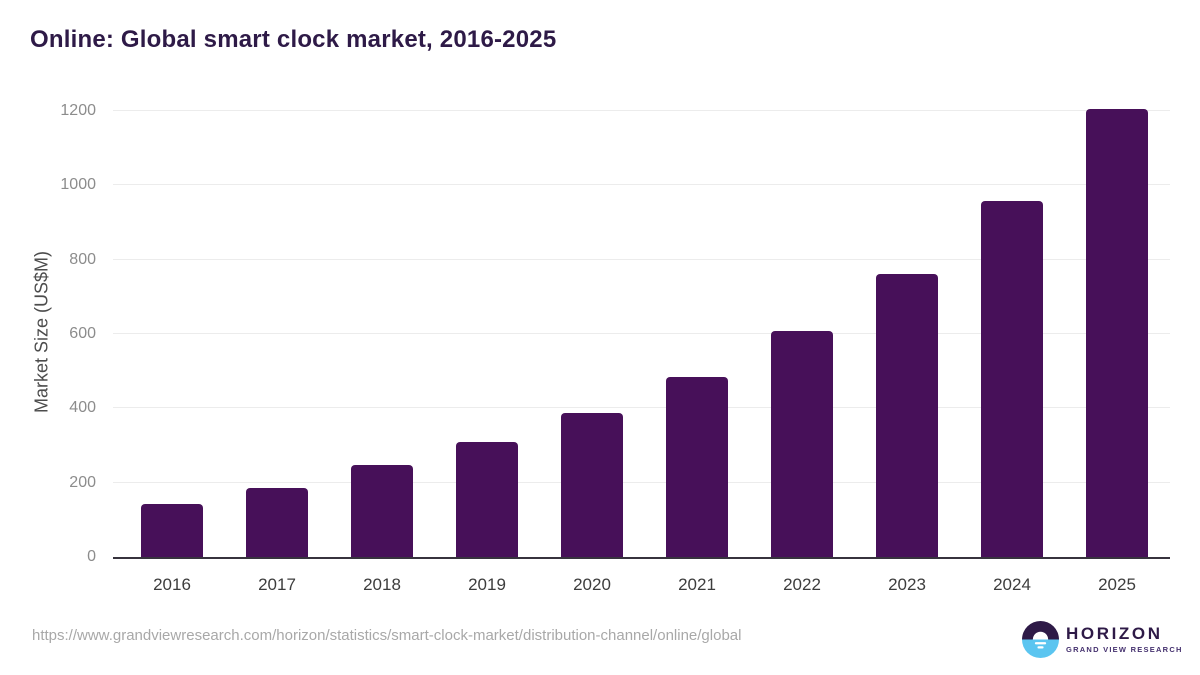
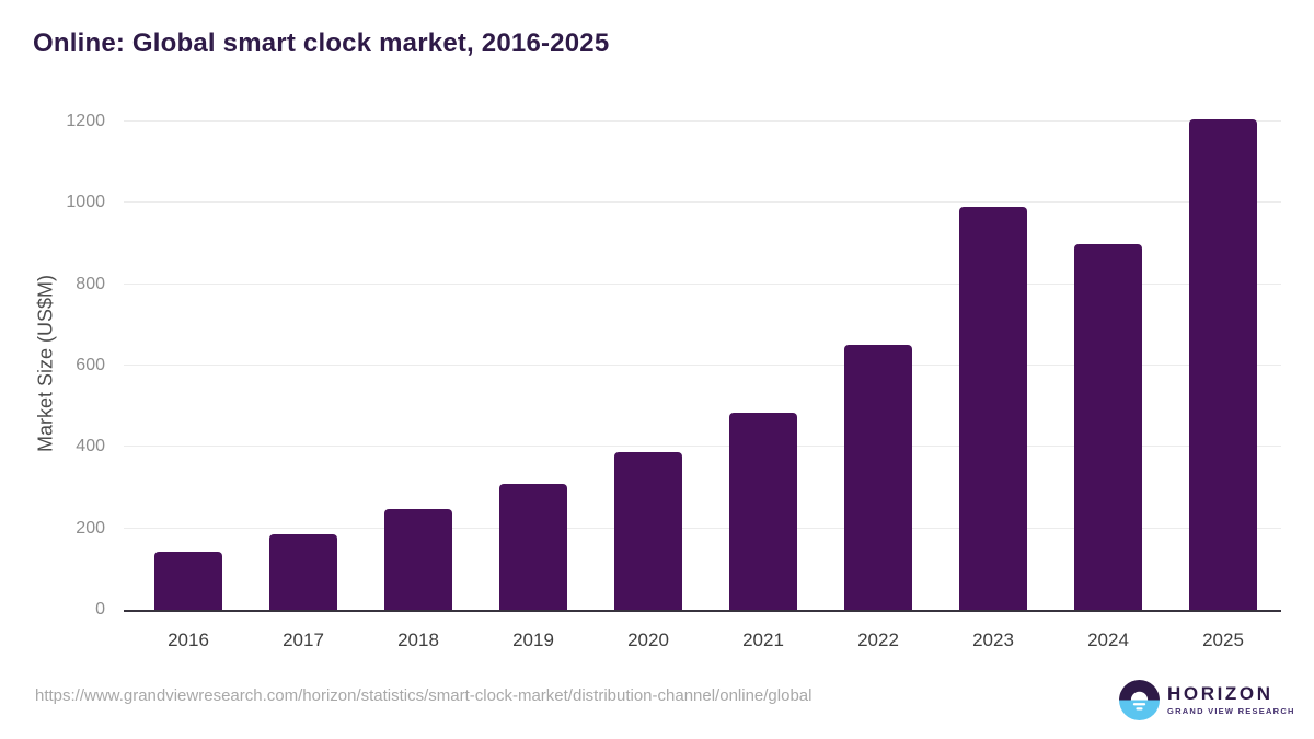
2022: 610 -> 650
2023: 760 -> 990
2024: 960 -> 900
